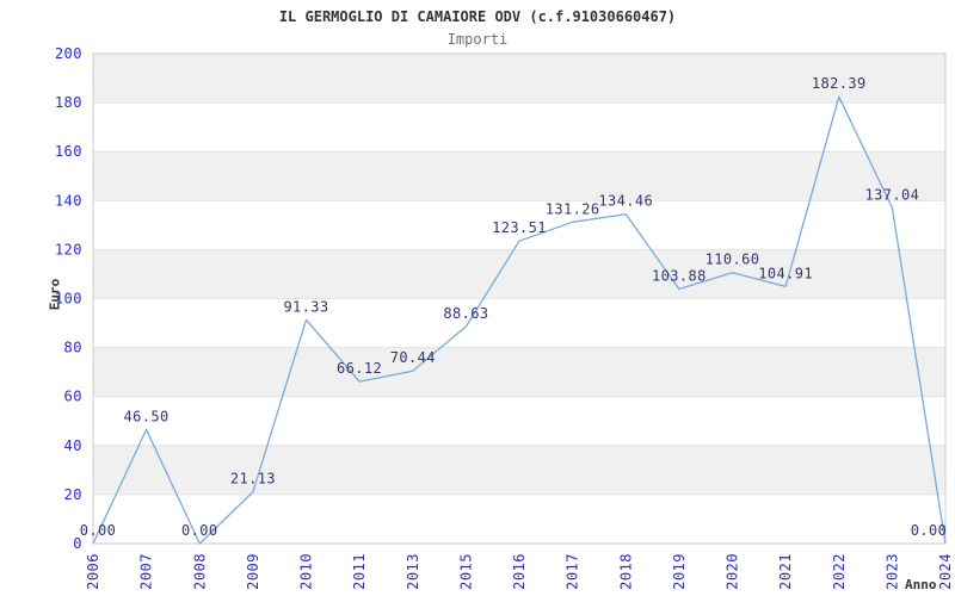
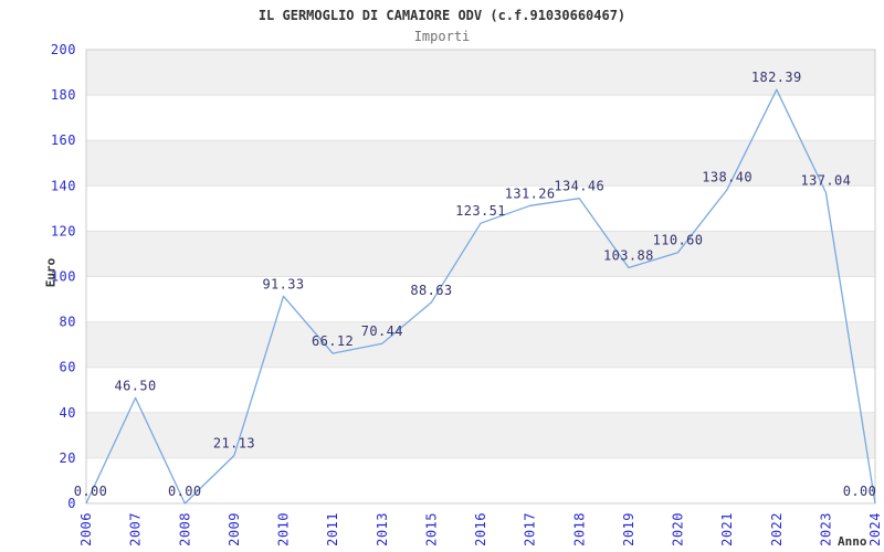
2021: 104.91 -> 138.40
